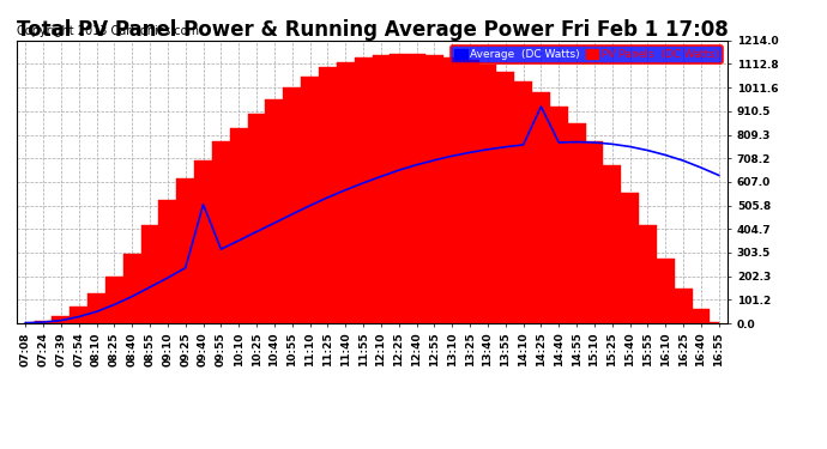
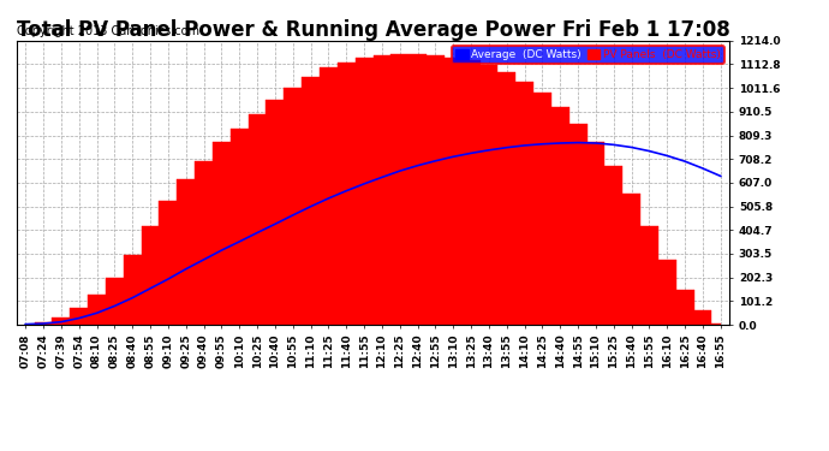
Average (DC Watts)/09:40: 510 -> 280
Average (DC Watts)/14:25: 930 -> 770
